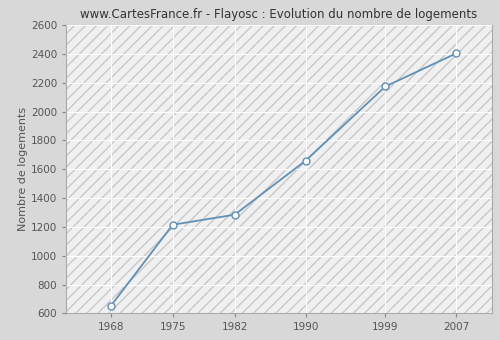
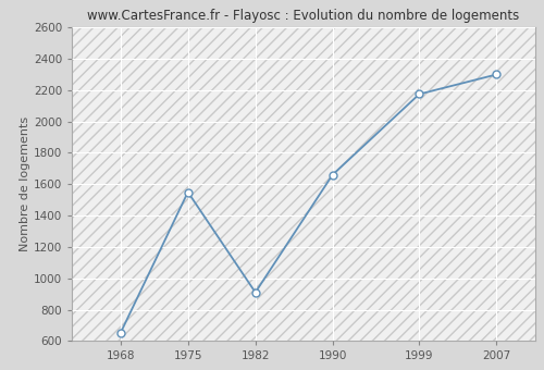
1975: 1220 -> 1550
1982: 1280 -> 910
2007: 2400 -> 2300
